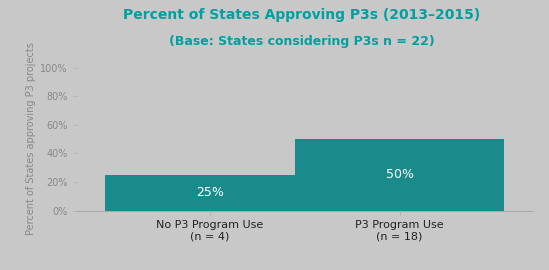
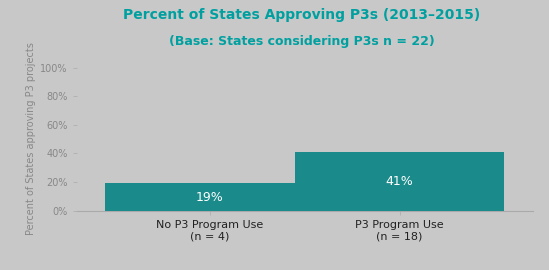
No P3 Program Use (n = 4): 25% -> 19%
P3 Program Use (n = 18): 50% -> 41%
